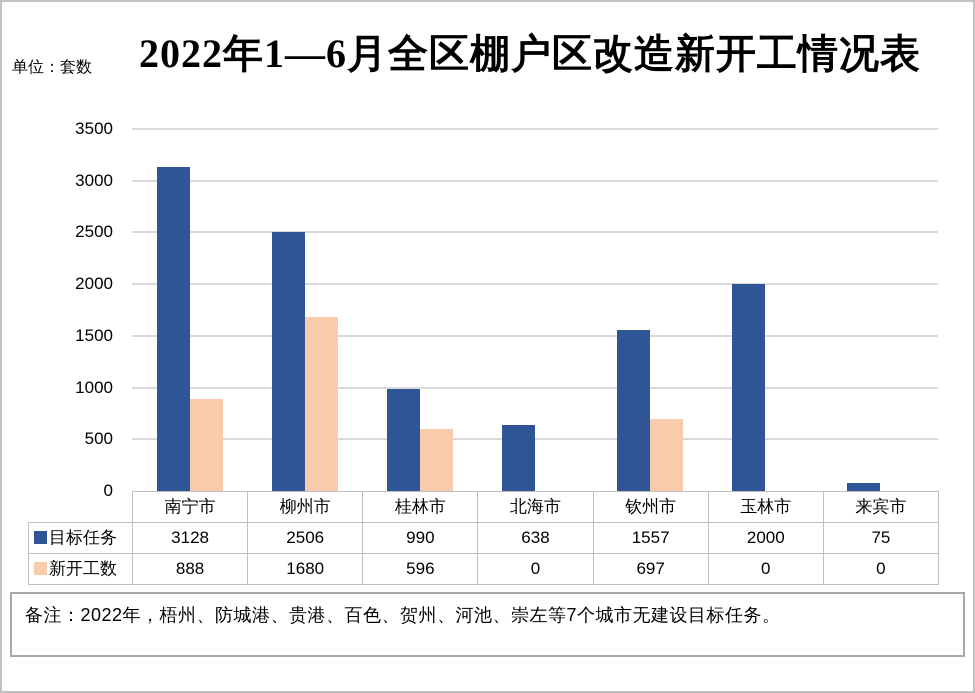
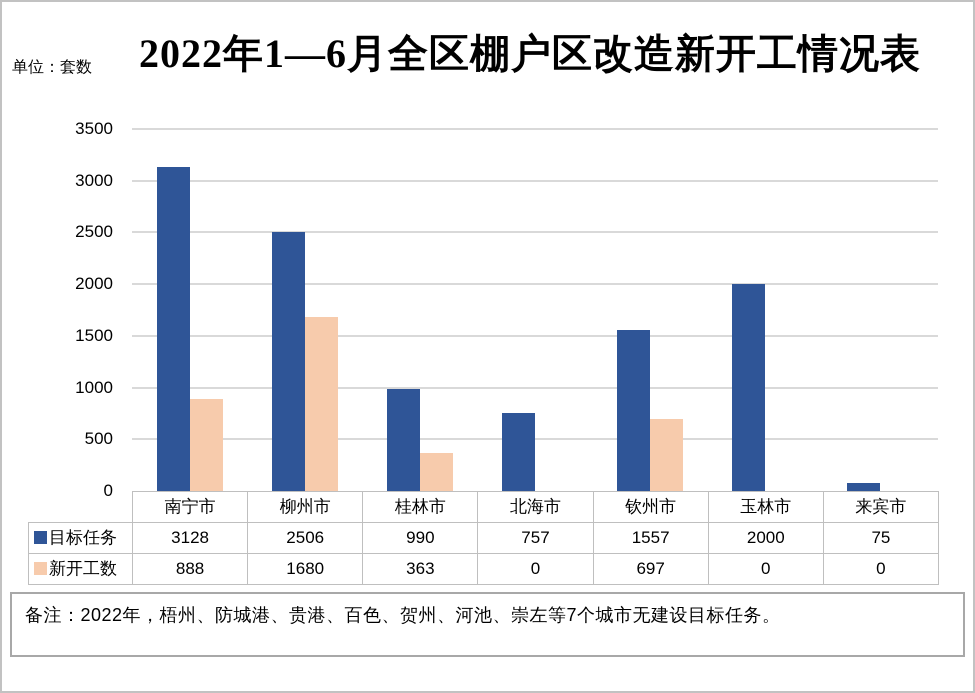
新开工数/桂林市: 596 -> 363
目标任务/北海市: 638 -> 757
